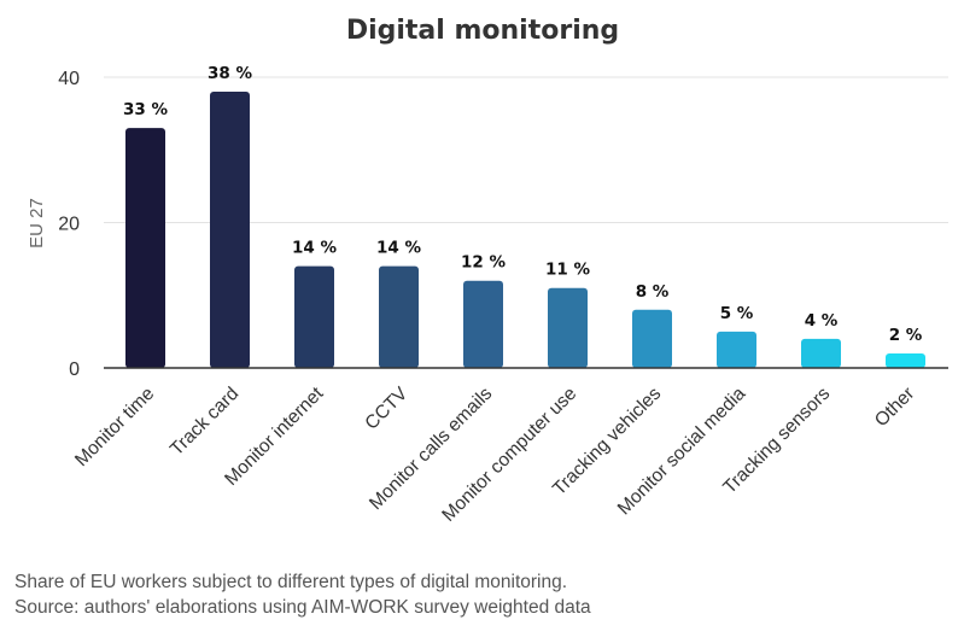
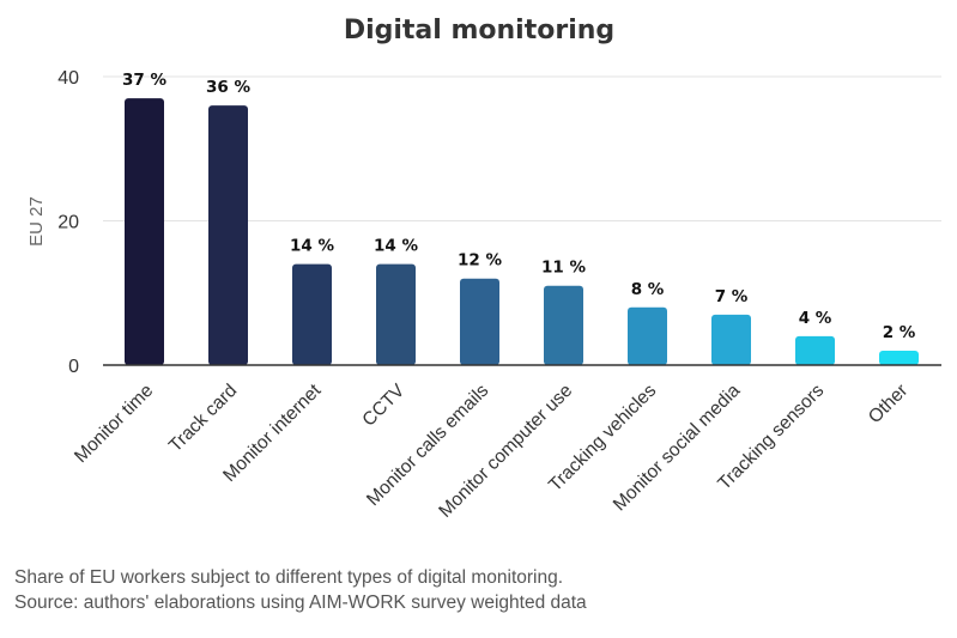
Monitor time: 33 -> 37
Track card: 38 -> 36
Monitor social media: 5 -> 7
